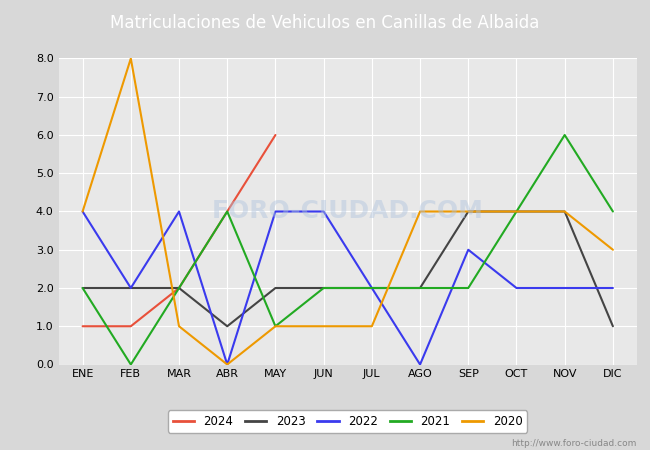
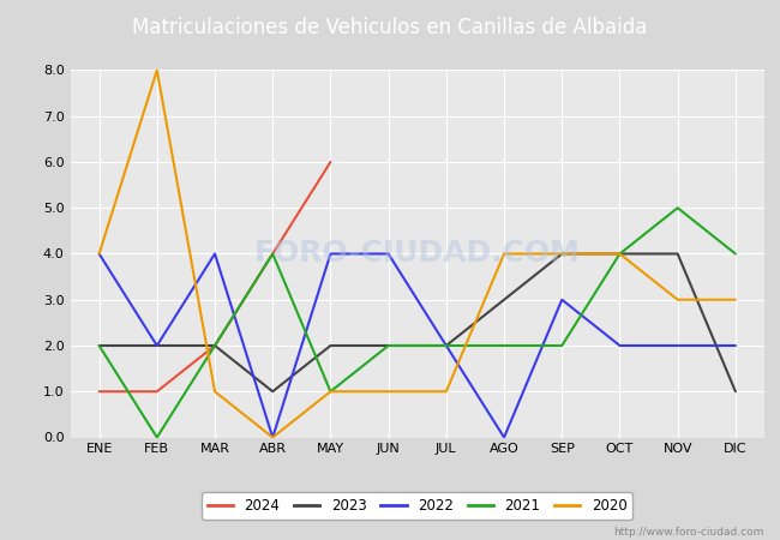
2023/AGO: 2 -> 3
2021/NOV: 6 -> 5
2020/NOV: 4 -> 3
